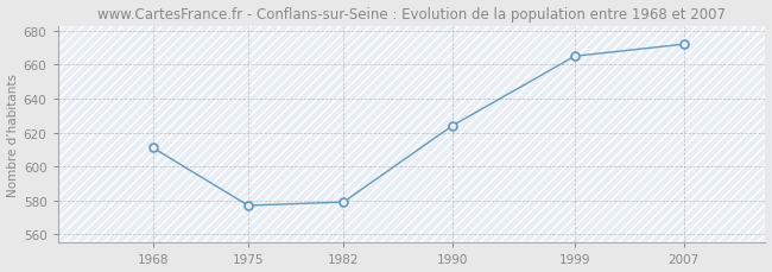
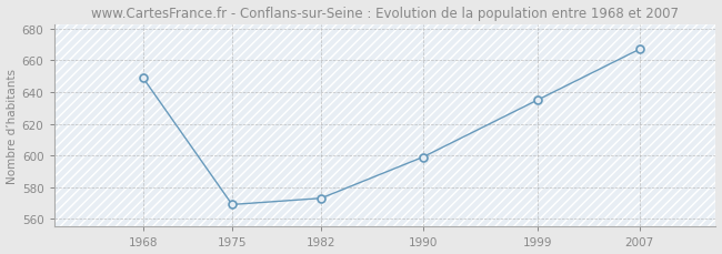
1968: 611 -> 649
1975: 577 -> 569
1982: 579 -> 573
1990: 624 -> 599
1999: 665 -> 635
2007: 672 -> 667
